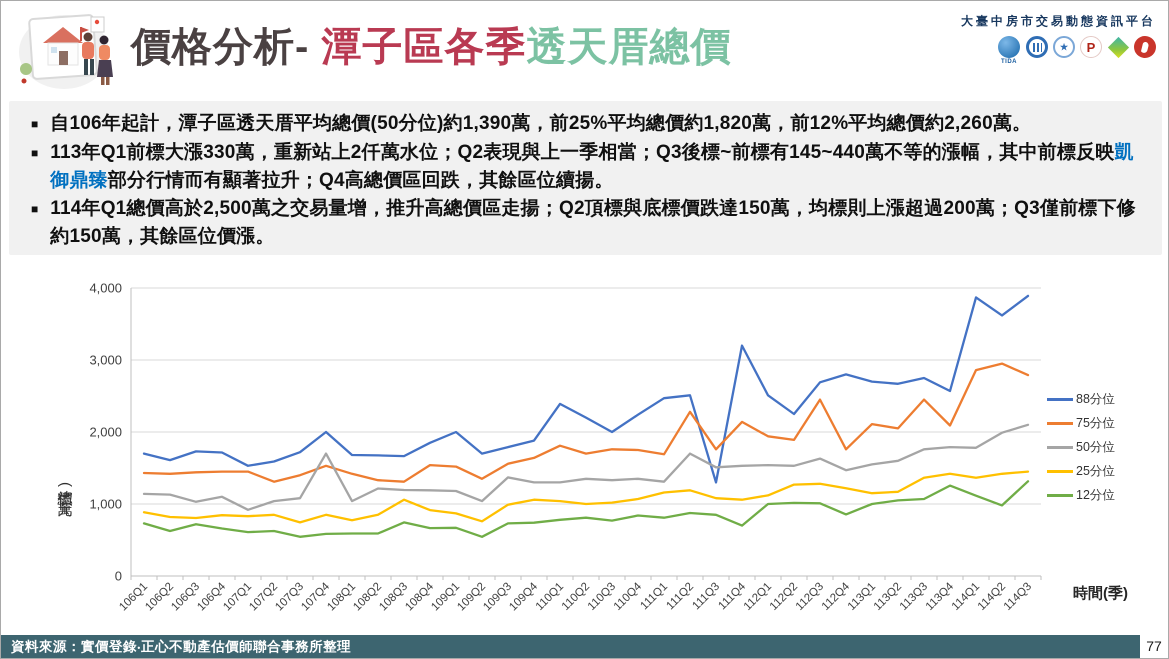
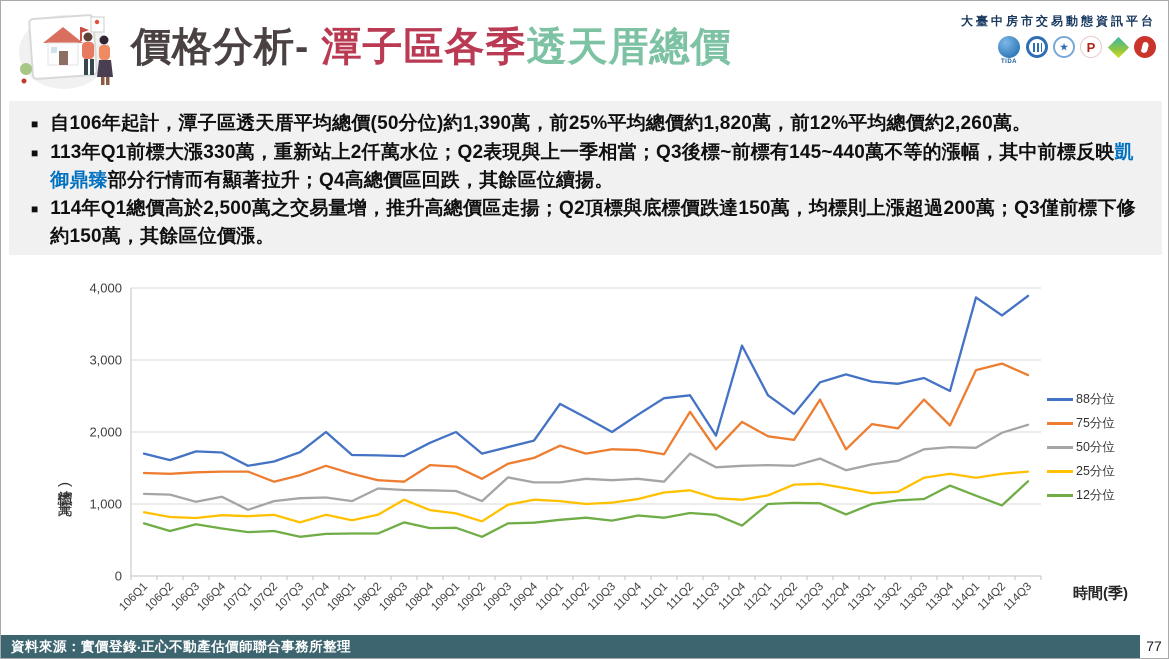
50分位/107Q4: 1700 -> 1100
88分位/111Q3: 1300 -> 2000
